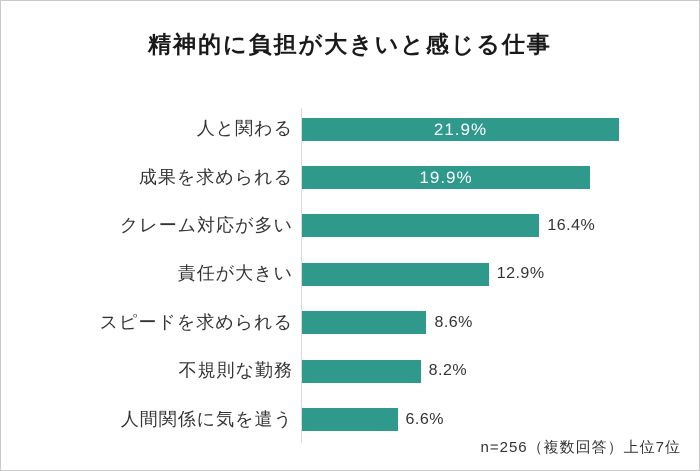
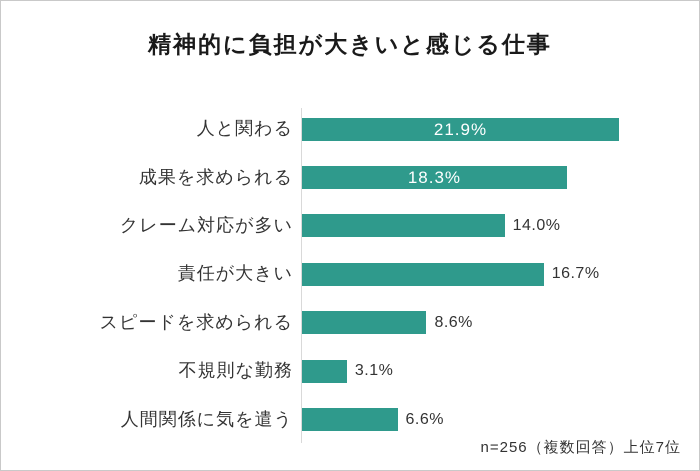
成果を求められる: 19.9% -> 18.3%
クレーム対応が多い: 16.4% -> 14.0%
責任が大きい: 12.9% -> 16.7%
不規則な勤務: 8.2% -> 3.1%
